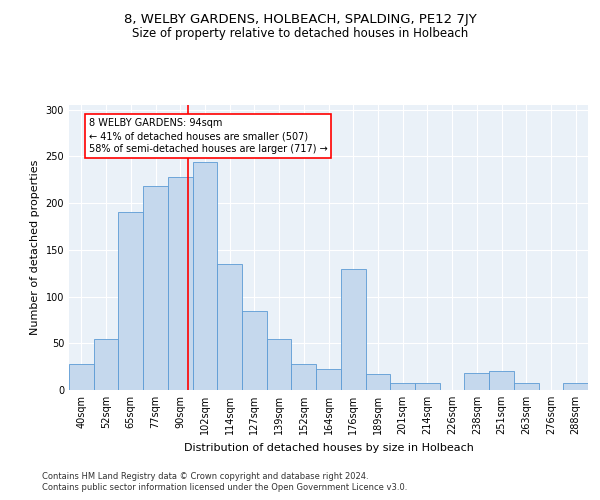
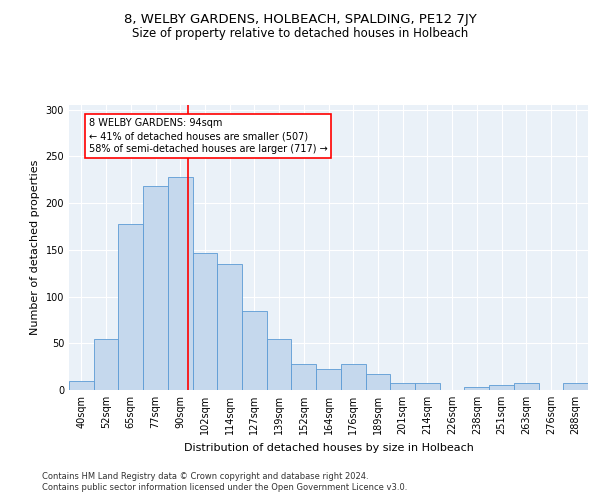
40sqm: 28 -> 10
65sqm: 190 -> 178
102sqm: 244 -> 147
176sqm: 130 -> 28
238sqm: 18 -> 3
251sqm: 20 -> 5
